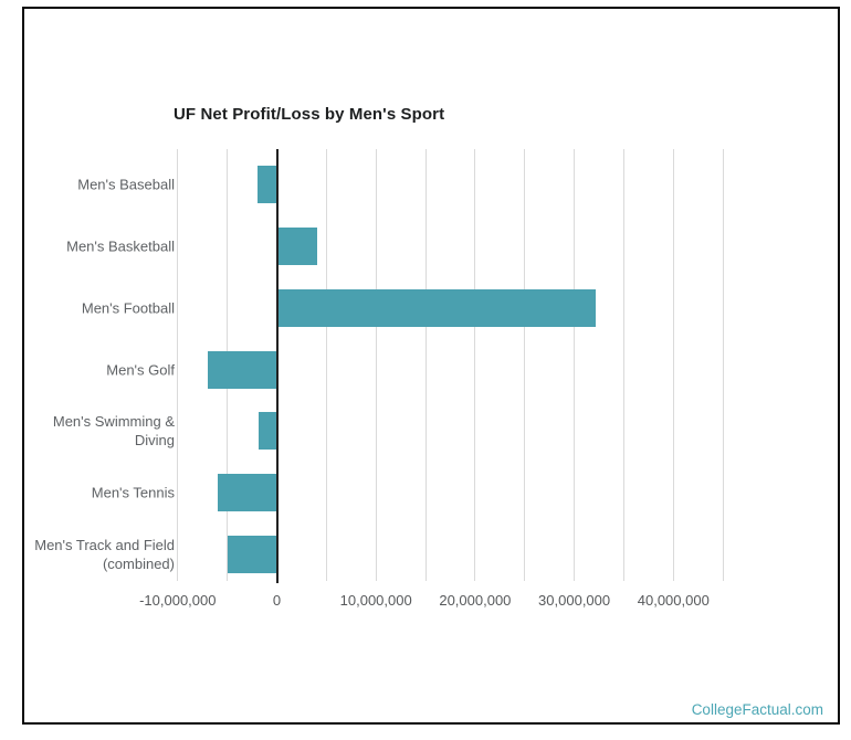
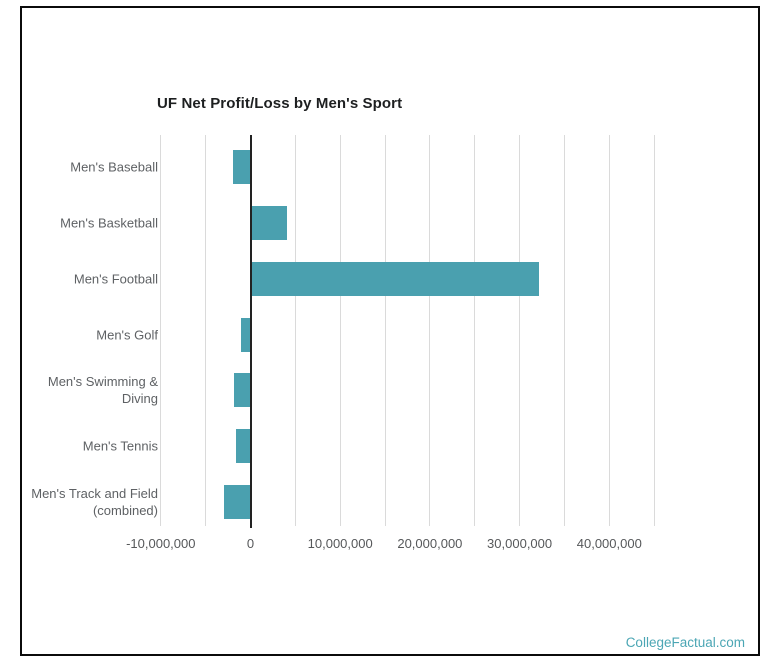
Men's Golf: -7000000 -> -1000000
Men's Tennis: -6000000 -> -2000000
Men's Track and Field (combined): -5000000 -> -3000000
